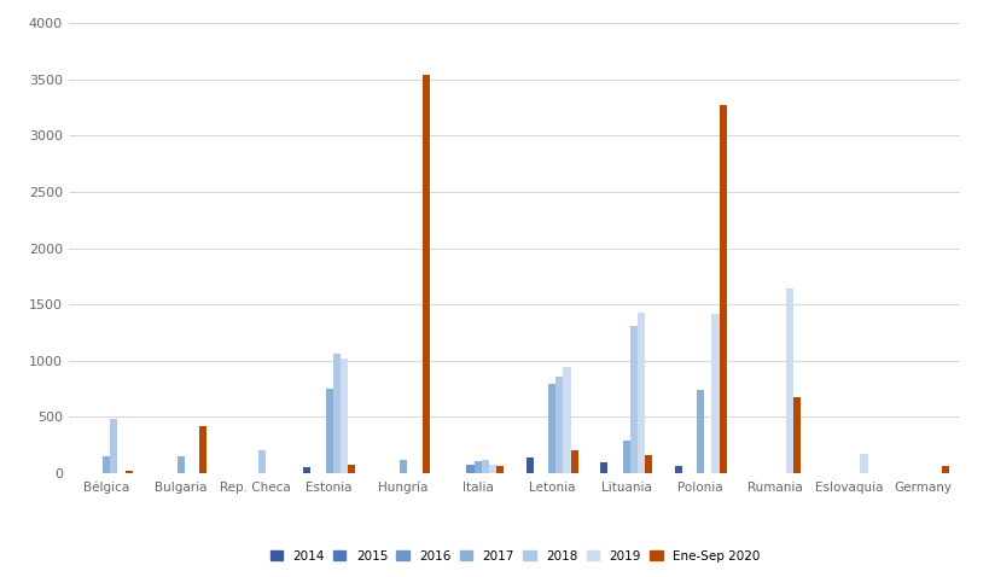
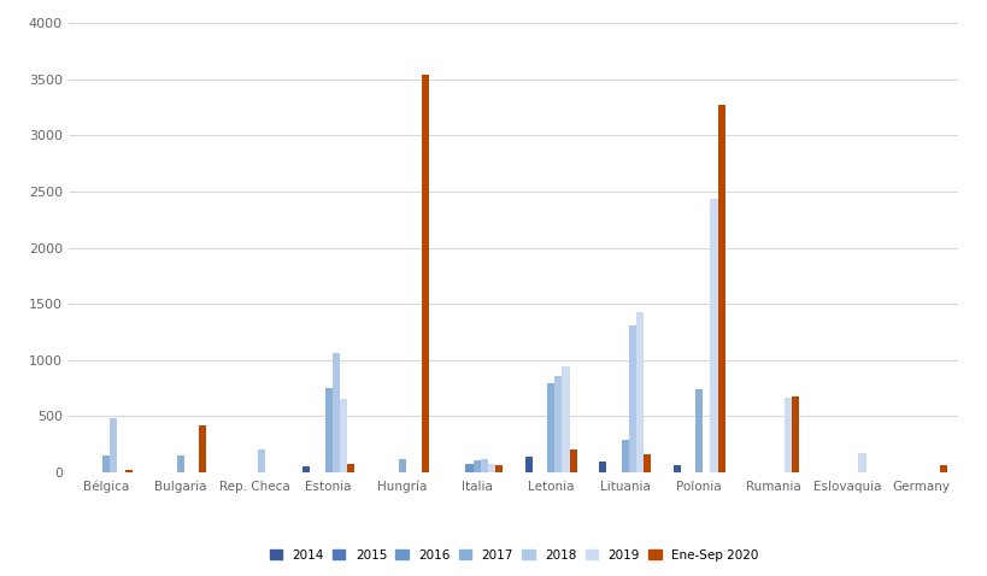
2019/Estonia: 1020 -> 650
2019/Polonia: 1420 -> 2430
2019/Rumania: 1640 -> 670
